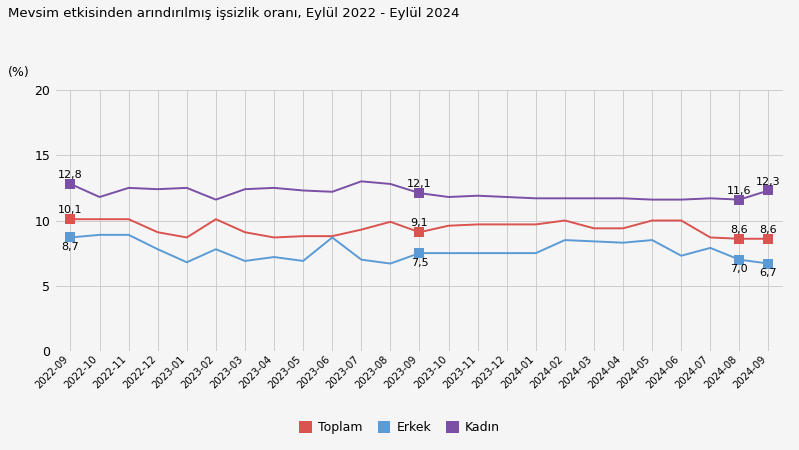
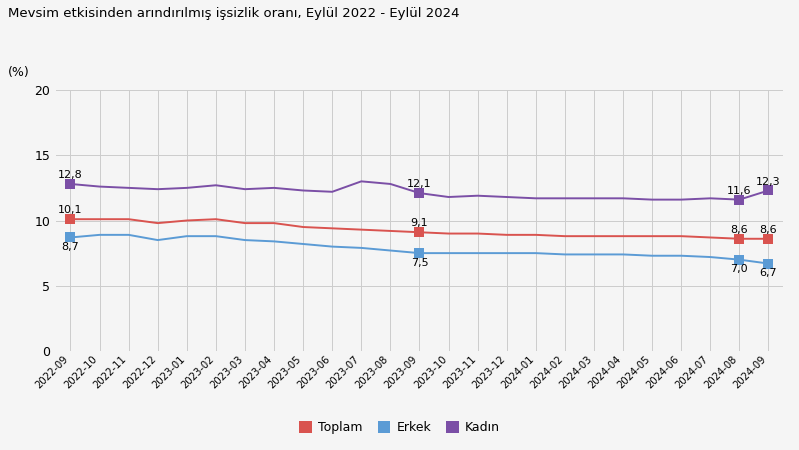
Kadın/2022-10: 11.8 -> 12.6
Toplam/2022-12: 9.1 -> 9.8
Erkek/2022-12: 7.8 -> 8.5
Toplam/2023-01: 8.7 -> 10.0
Erkek/2023-01: 6.8 -> 8.8
Erkek/2023-02: 7.8 -> 8.8
Kadın/2023-02: 11.6 -> 12.7
Toplam/2023-03: 9.1 -> 9.8
Erkek/2023-03: 6.9 -> 8.5
Toplam/2023-04: 8.7 -> 9.8
Erkek/2023-04: 7.2 -> 8.4
Toplam/2023-05: 8.8 -> 9.5
Erkek/2023-05: 6.9 -> 8.2
Toplam/2023-06: 8.8 -> 9.4
Erkek/2023-06: 8.7 -> 8.0
Erkek/2023-07: 7.0 -> 7.9
Toplam/2023-08: 9.9 -> 9.2
Erkek/2023-08: 6.7 -> 7.7
Toplam/2023-10: 9.6 -> 9.0
Toplam/2023-11: 9.7 -> 9.0
Toplam/2023-12: 9.7 -> 8.9
Toplam/2024-01: 9.7 -> 8.9
Toplam/2024-02: 10.0 -> 8.8
Erkek/2024-02: 8.5 -> 7.4
Toplam/2024-03: 9.4 -> 8.8
Erkek/2024-03: 8.4 -> 7.4
Toplam/2024-04: 9.4 -> 8.8
Erkek/2024-04: 8.3 -> 7.4
Toplam/2024-05: 10.0 -> 8.8
Erkek/2024-05: 8.5 -> 7.3
Toplam/2024-06: 10.0 -> 8.8
Erkek/2024-07: 7.9 -> 7.2
